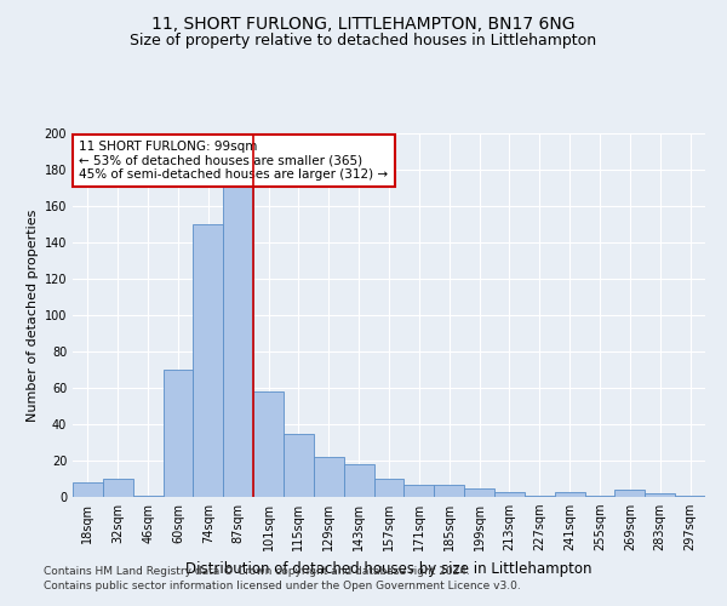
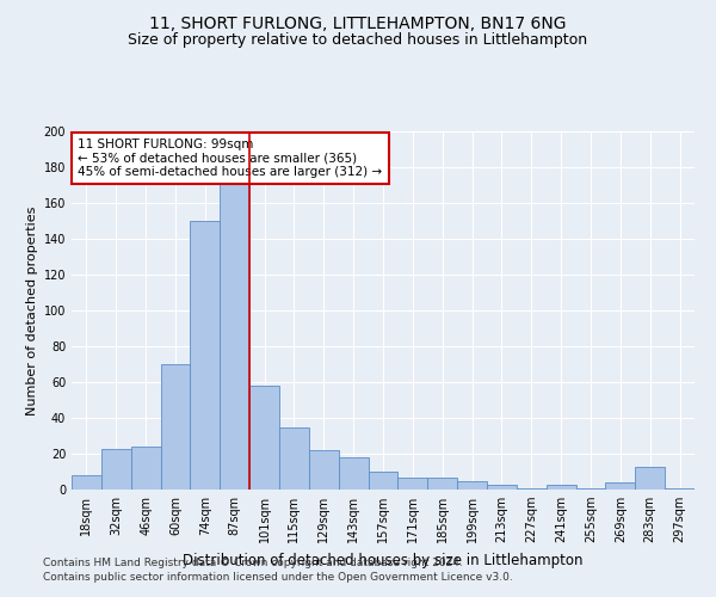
32sqm: 10 -> 23
46sqm: 1 -> 24
283sqm: 2 -> 13
